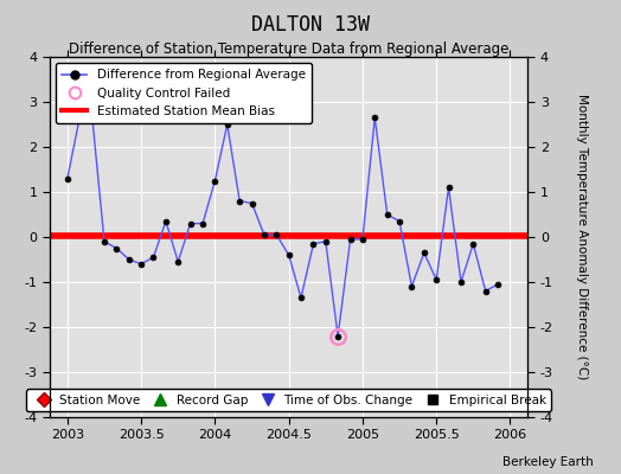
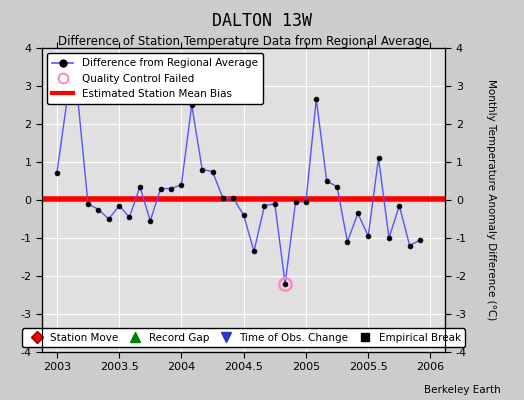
2003: 1.30 -> 0.70
2003.5: -0.60 -> -0.15
2004: 1.25 -> 0.40
